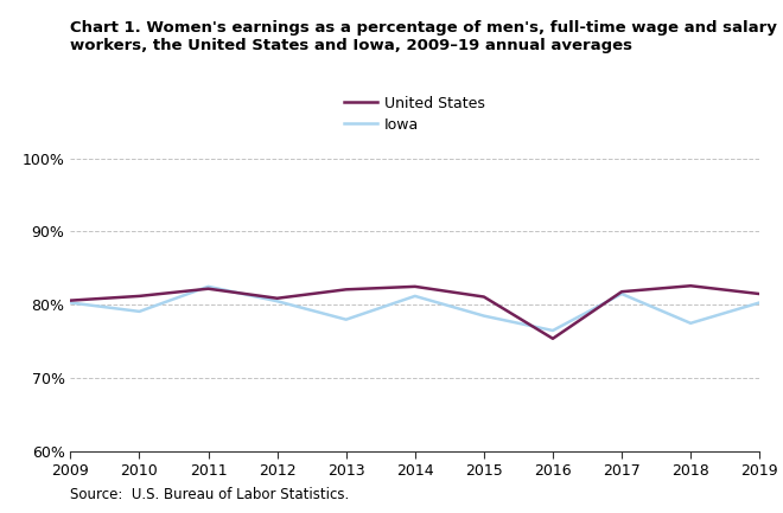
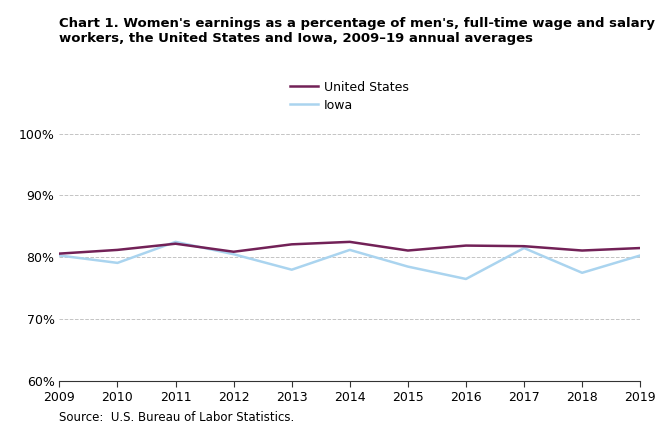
United States/2016: 75.4% -> 81.9%
United States/2018: 82.6% -> 81.1%
